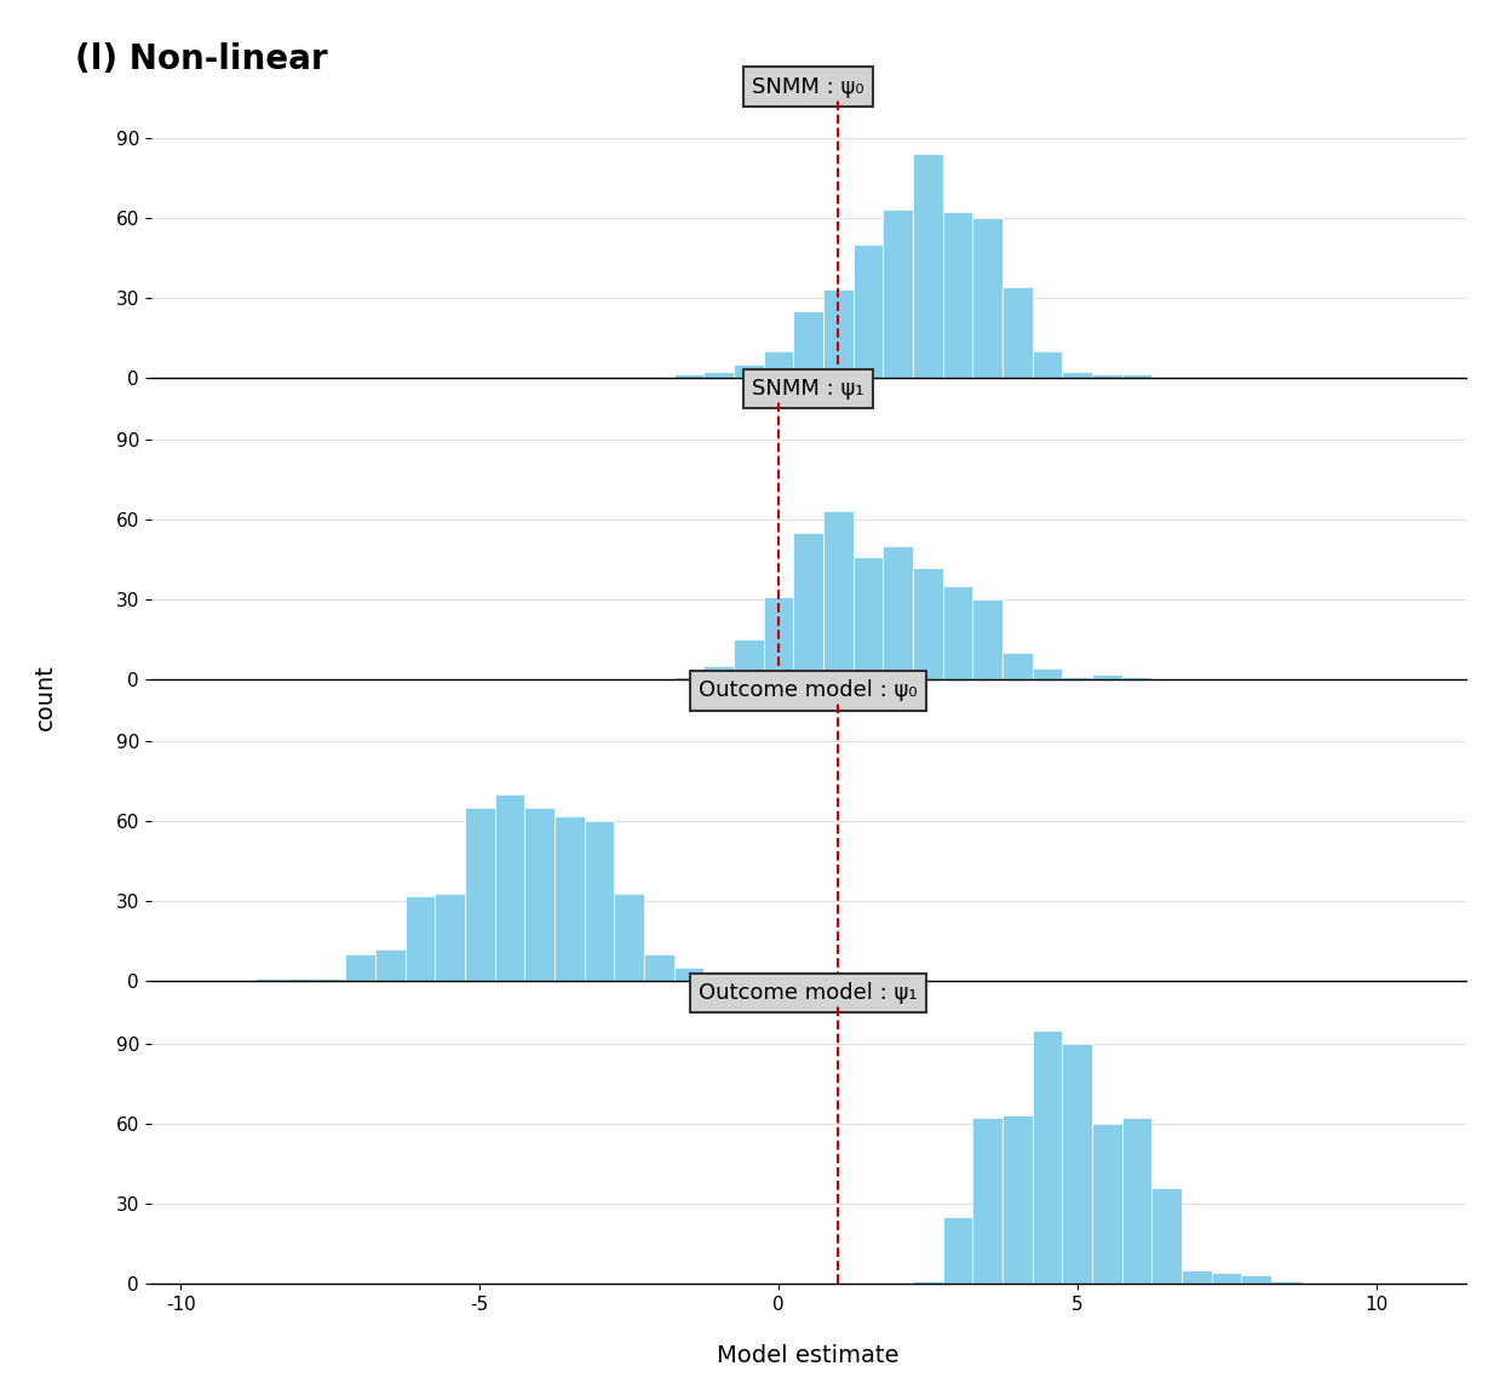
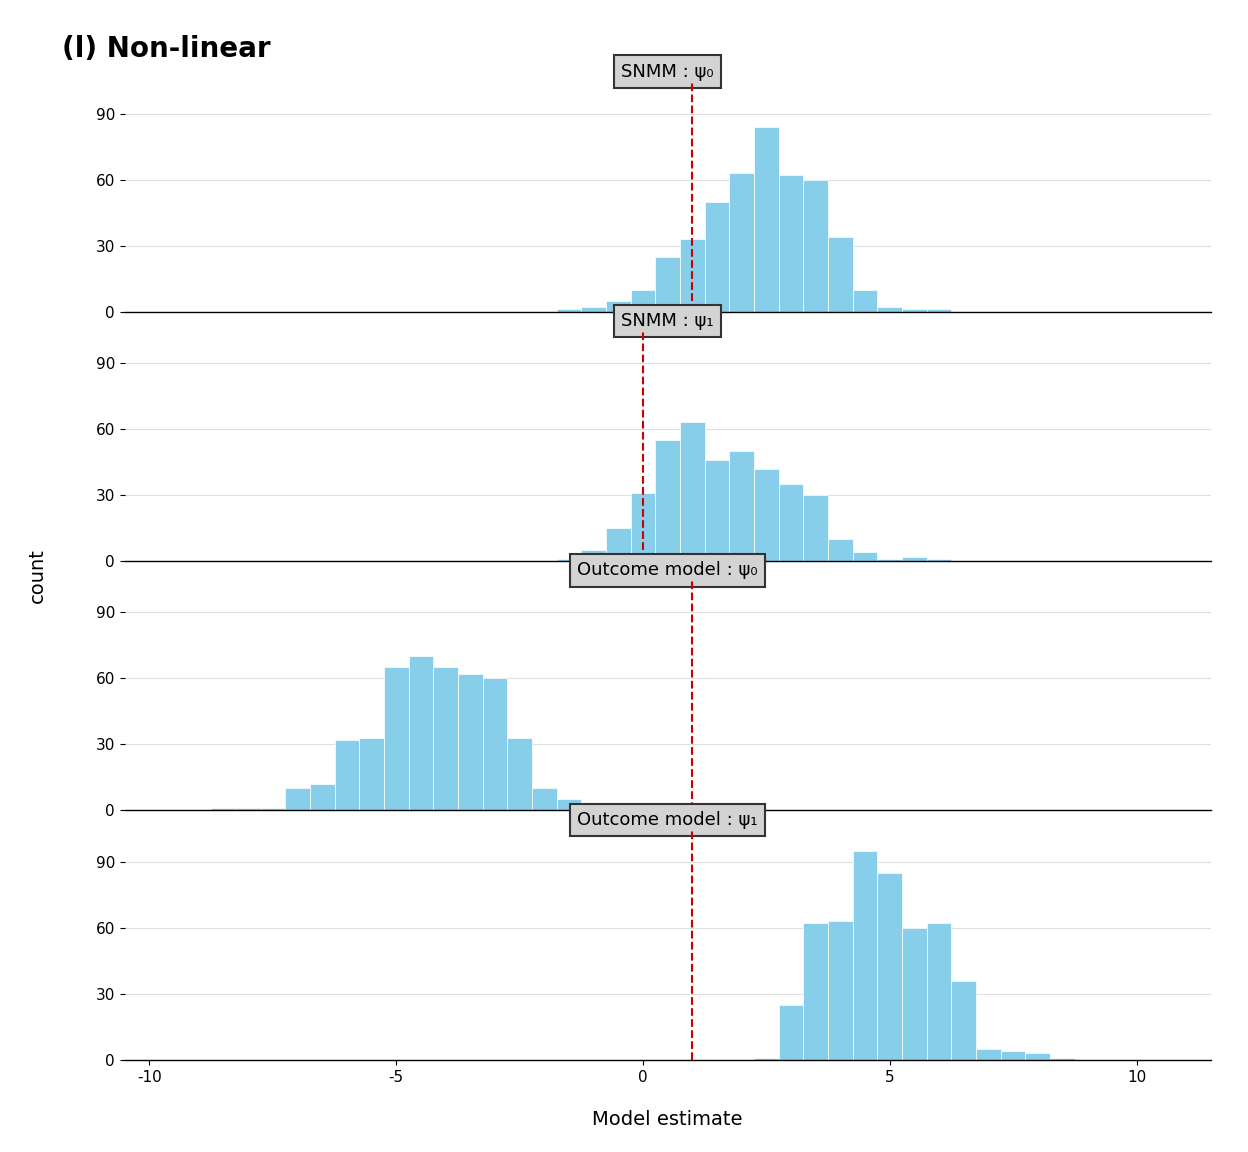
Outcome model : ψ₁/5: 90 -> 85
